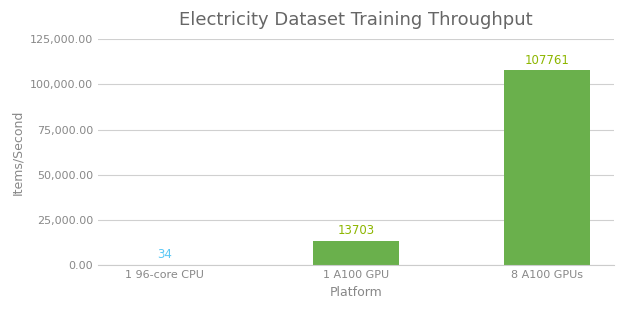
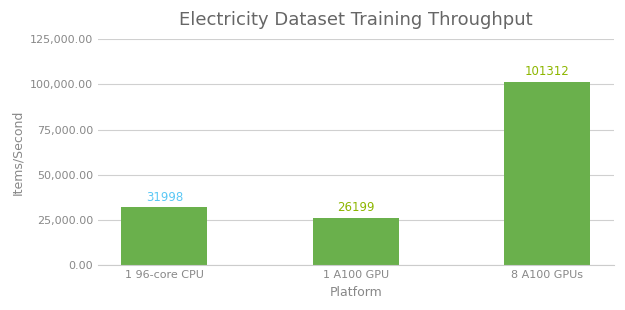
1 96-core CPU: 34 -> 31998
1 A100 GPU: 13703 -> 26199
8 A100 GPUs: 107761 -> 101312
